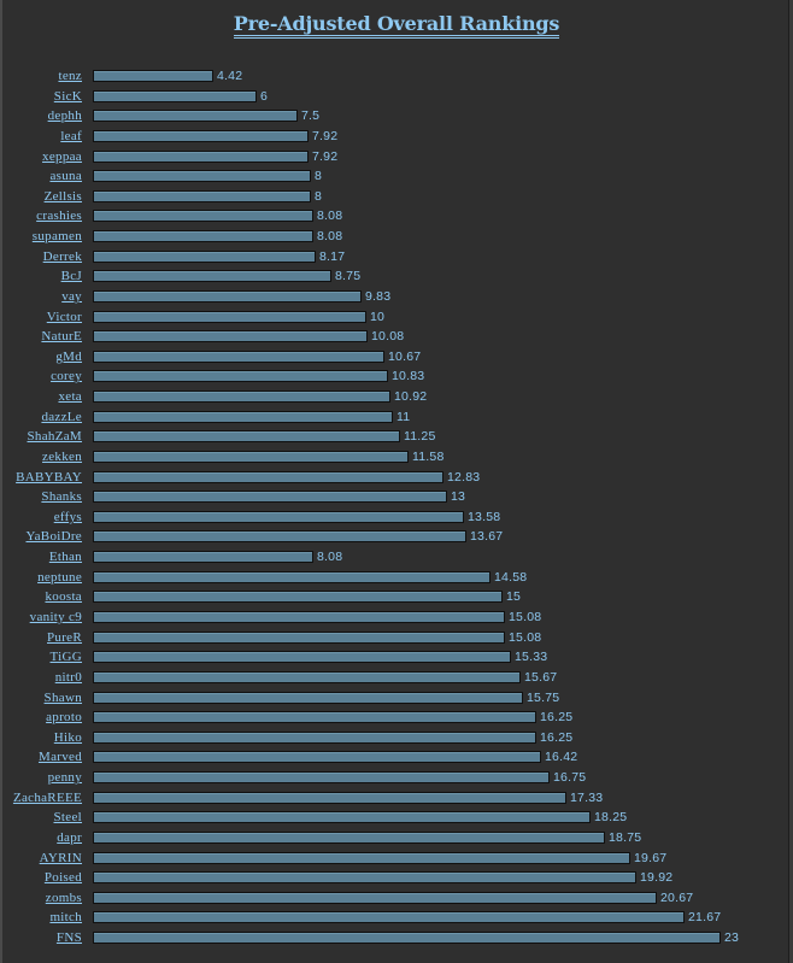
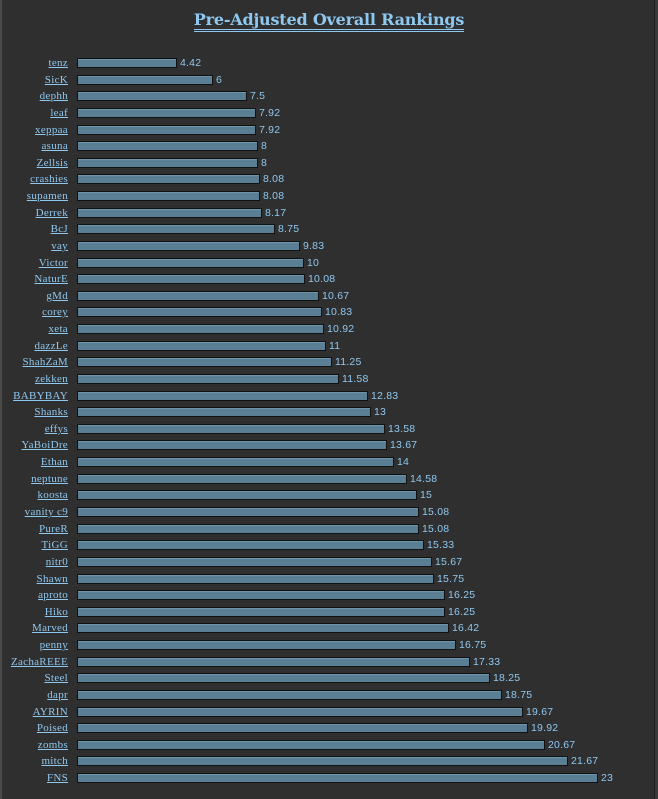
Ethan: 8.08 -> 14
